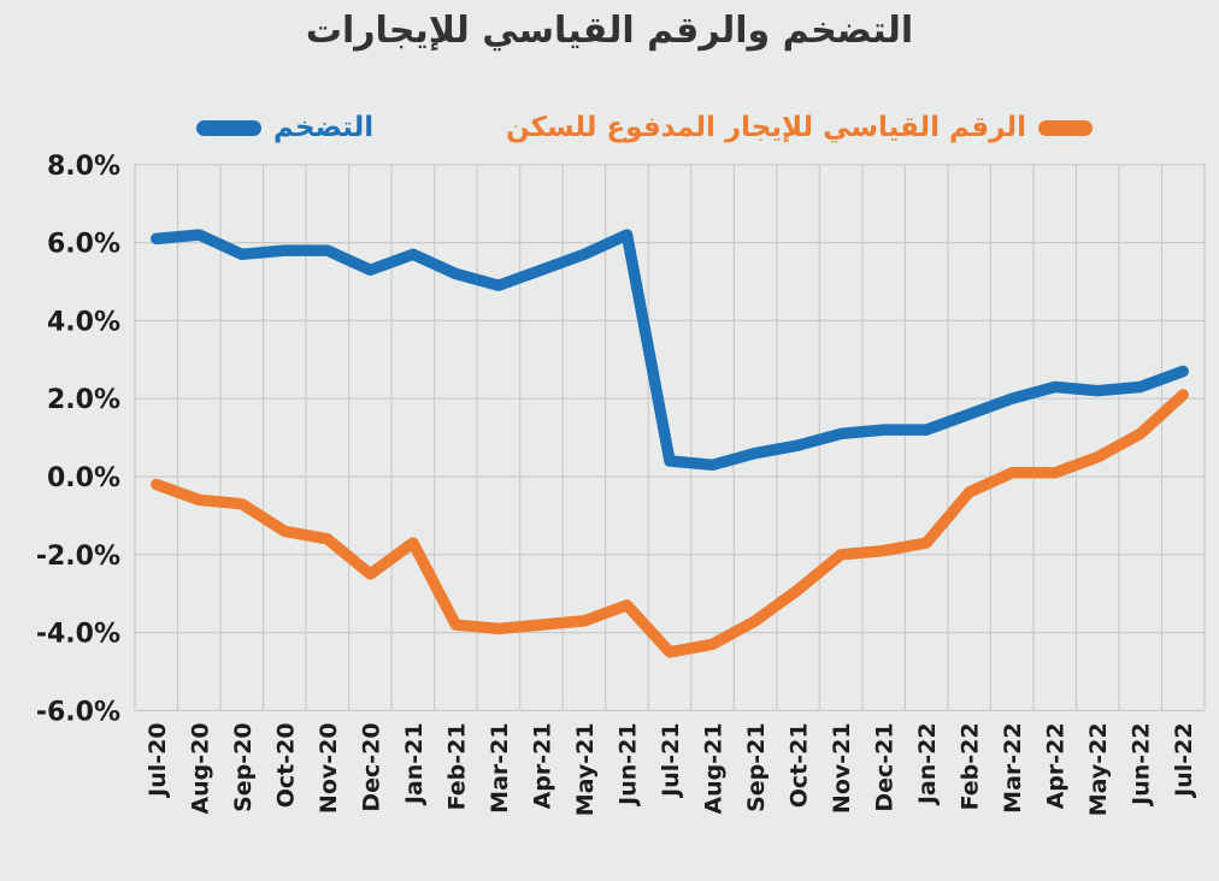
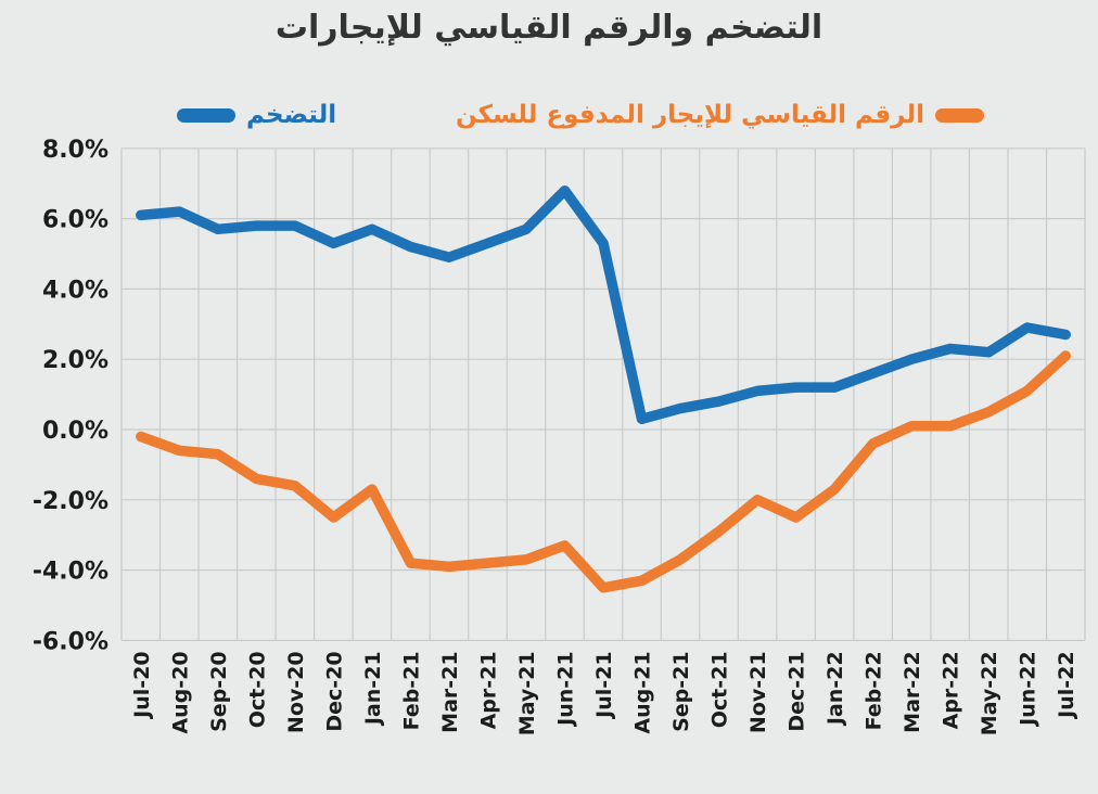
التضخم/Jun-21: 6.2% -> 6.8%
التضخم/Jul-21: 0.4% -> 5.3%
الرقم القياسي للإيجار المدفوع للسكن/Dec-21: -1.9% -> -2.5%
التضخم/Jun-22: 2.3% -> 2.9%
